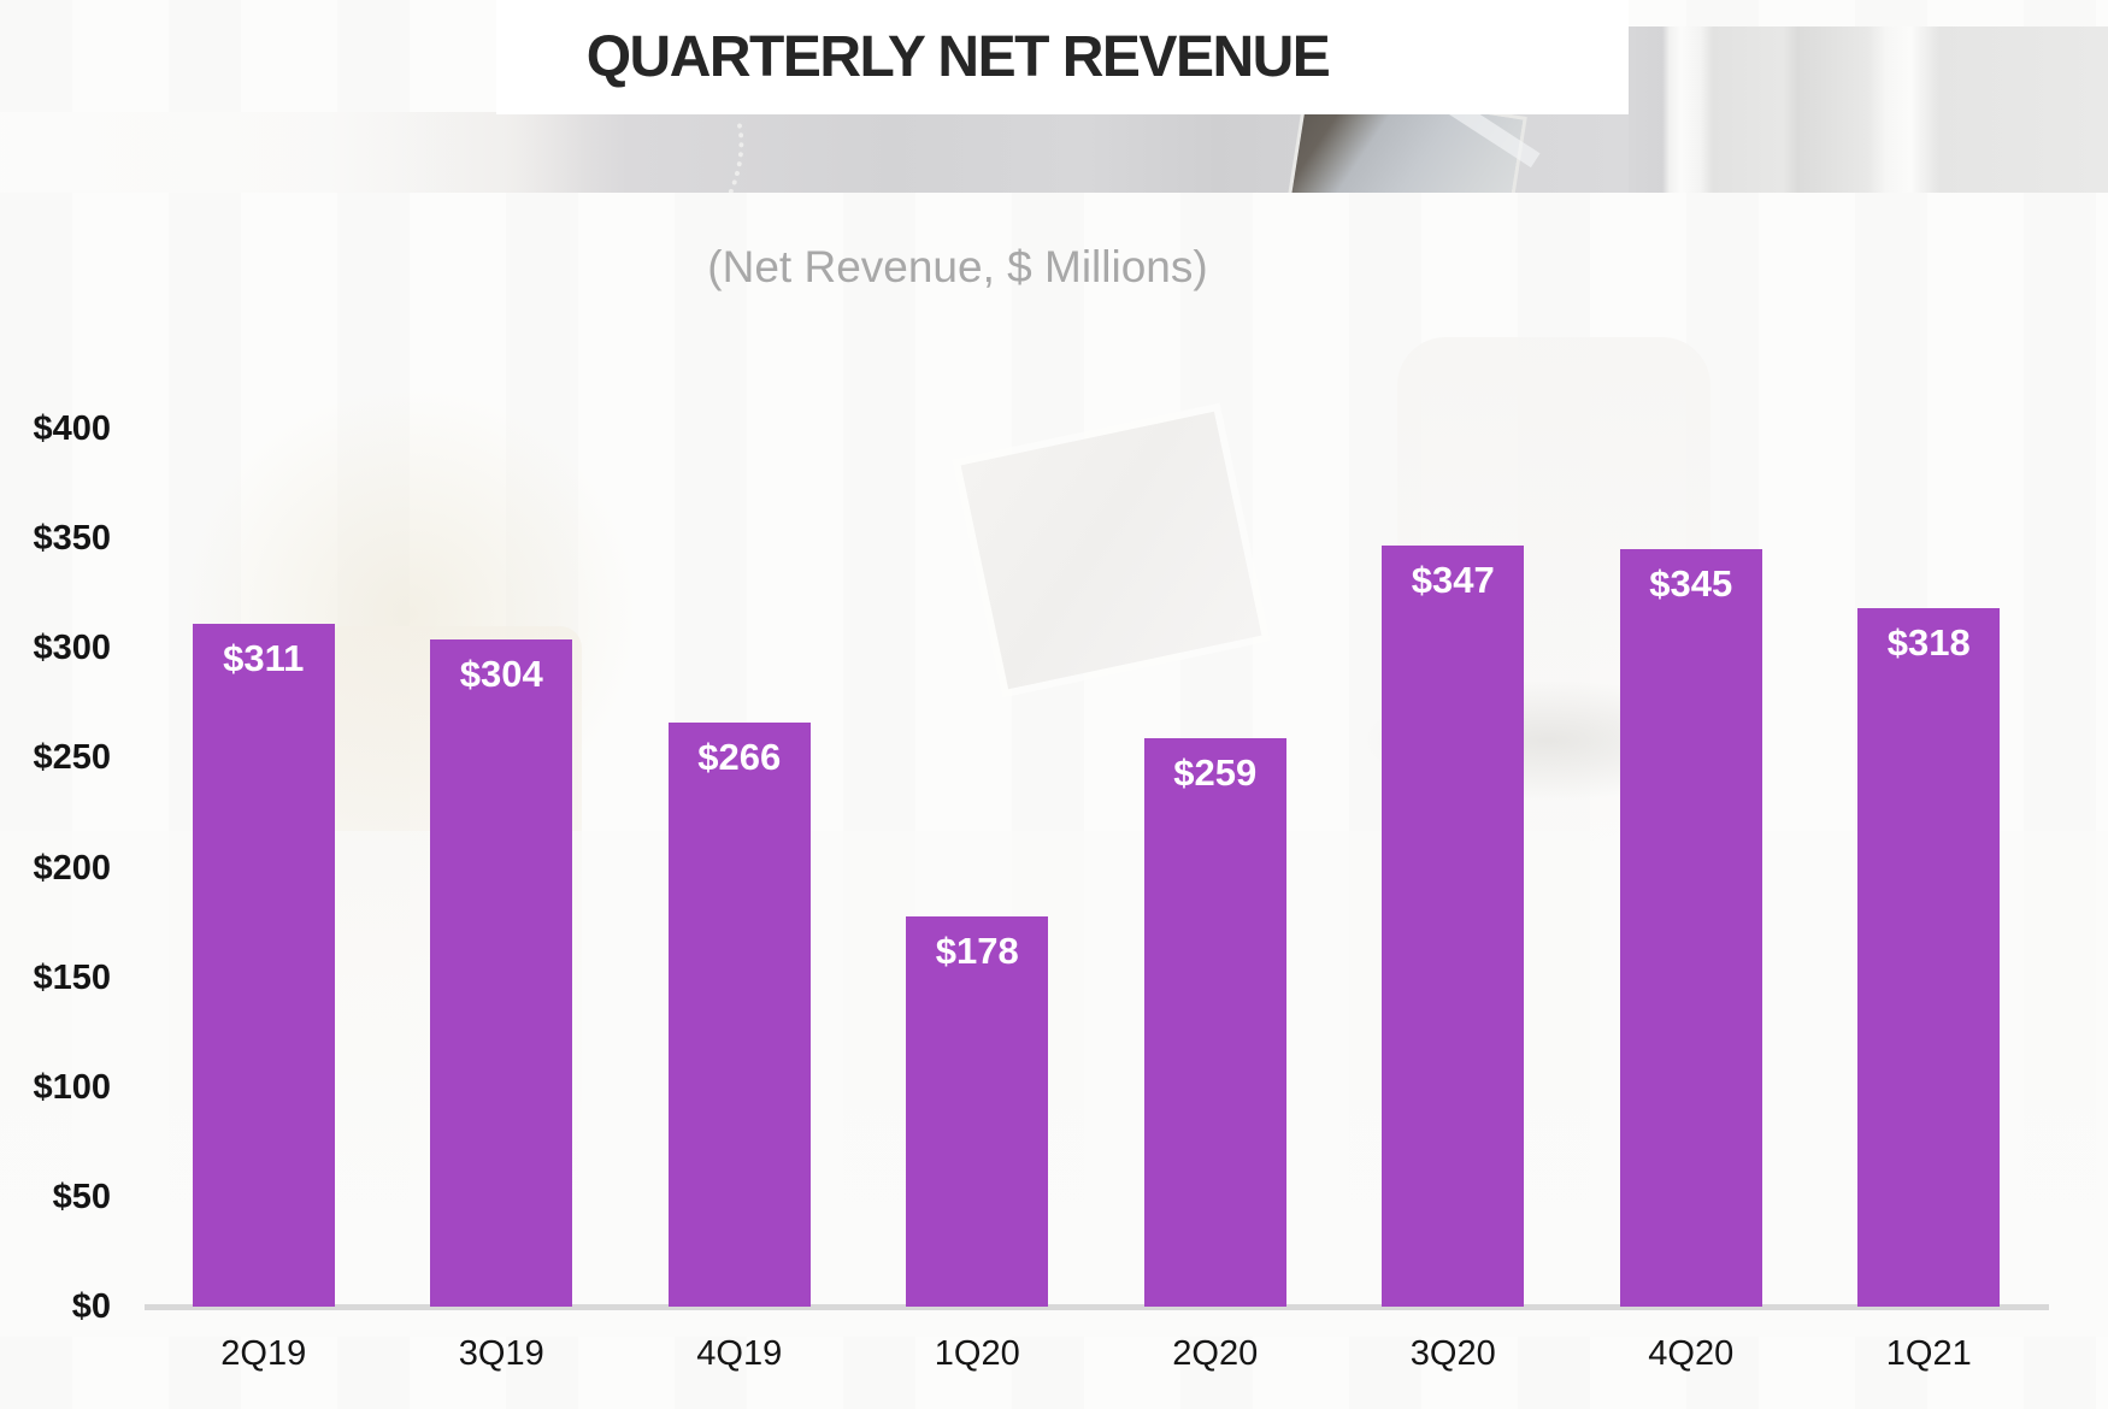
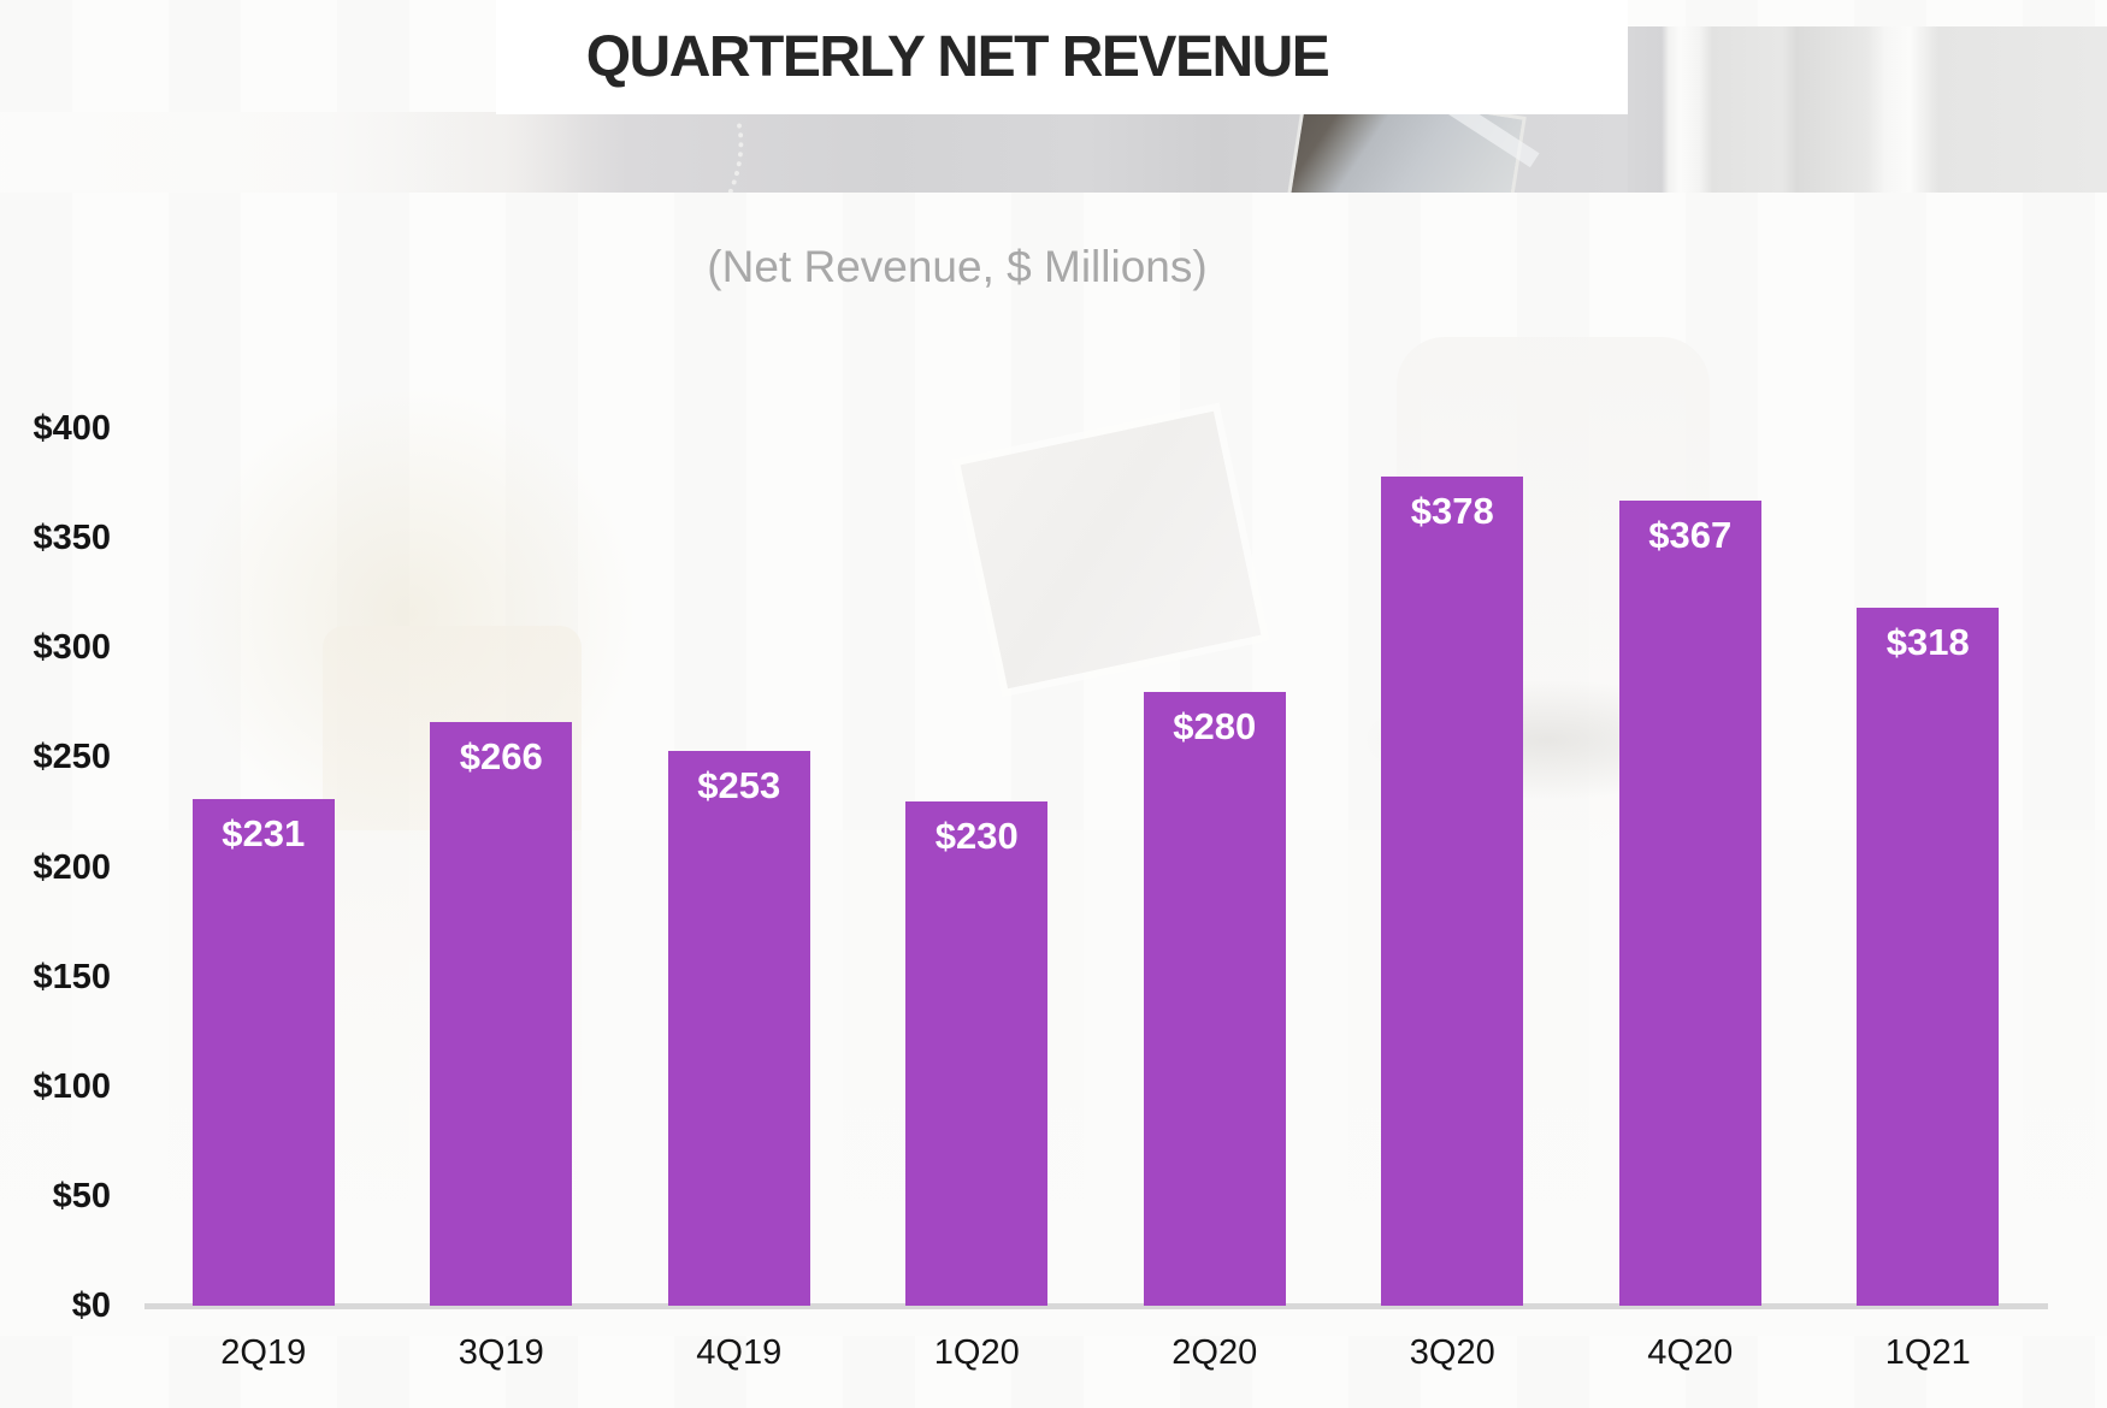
2Q19: $311 -> $231
3Q19: $304 -> $266
4Q19: $266 -> $253
1Q20: $178 -> $230
2Q20: $259 -> $280
3Q20: $347 -> $378
4Q20: $345 -> $367
